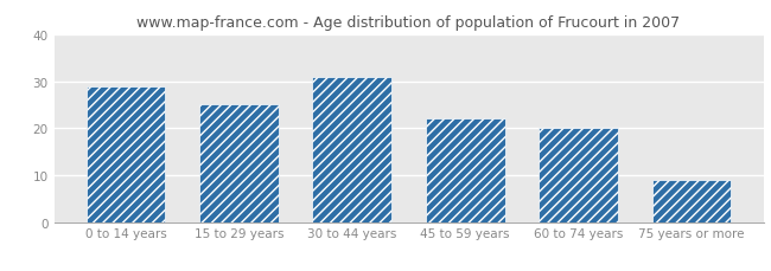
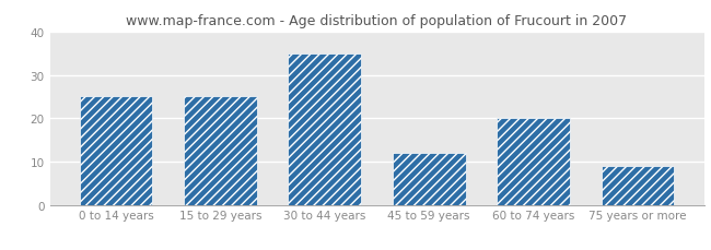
0 to 14 years: 29 -> 25
30 to 44 years: 31 -> 35
45 to 59 years: 22 -> 12
